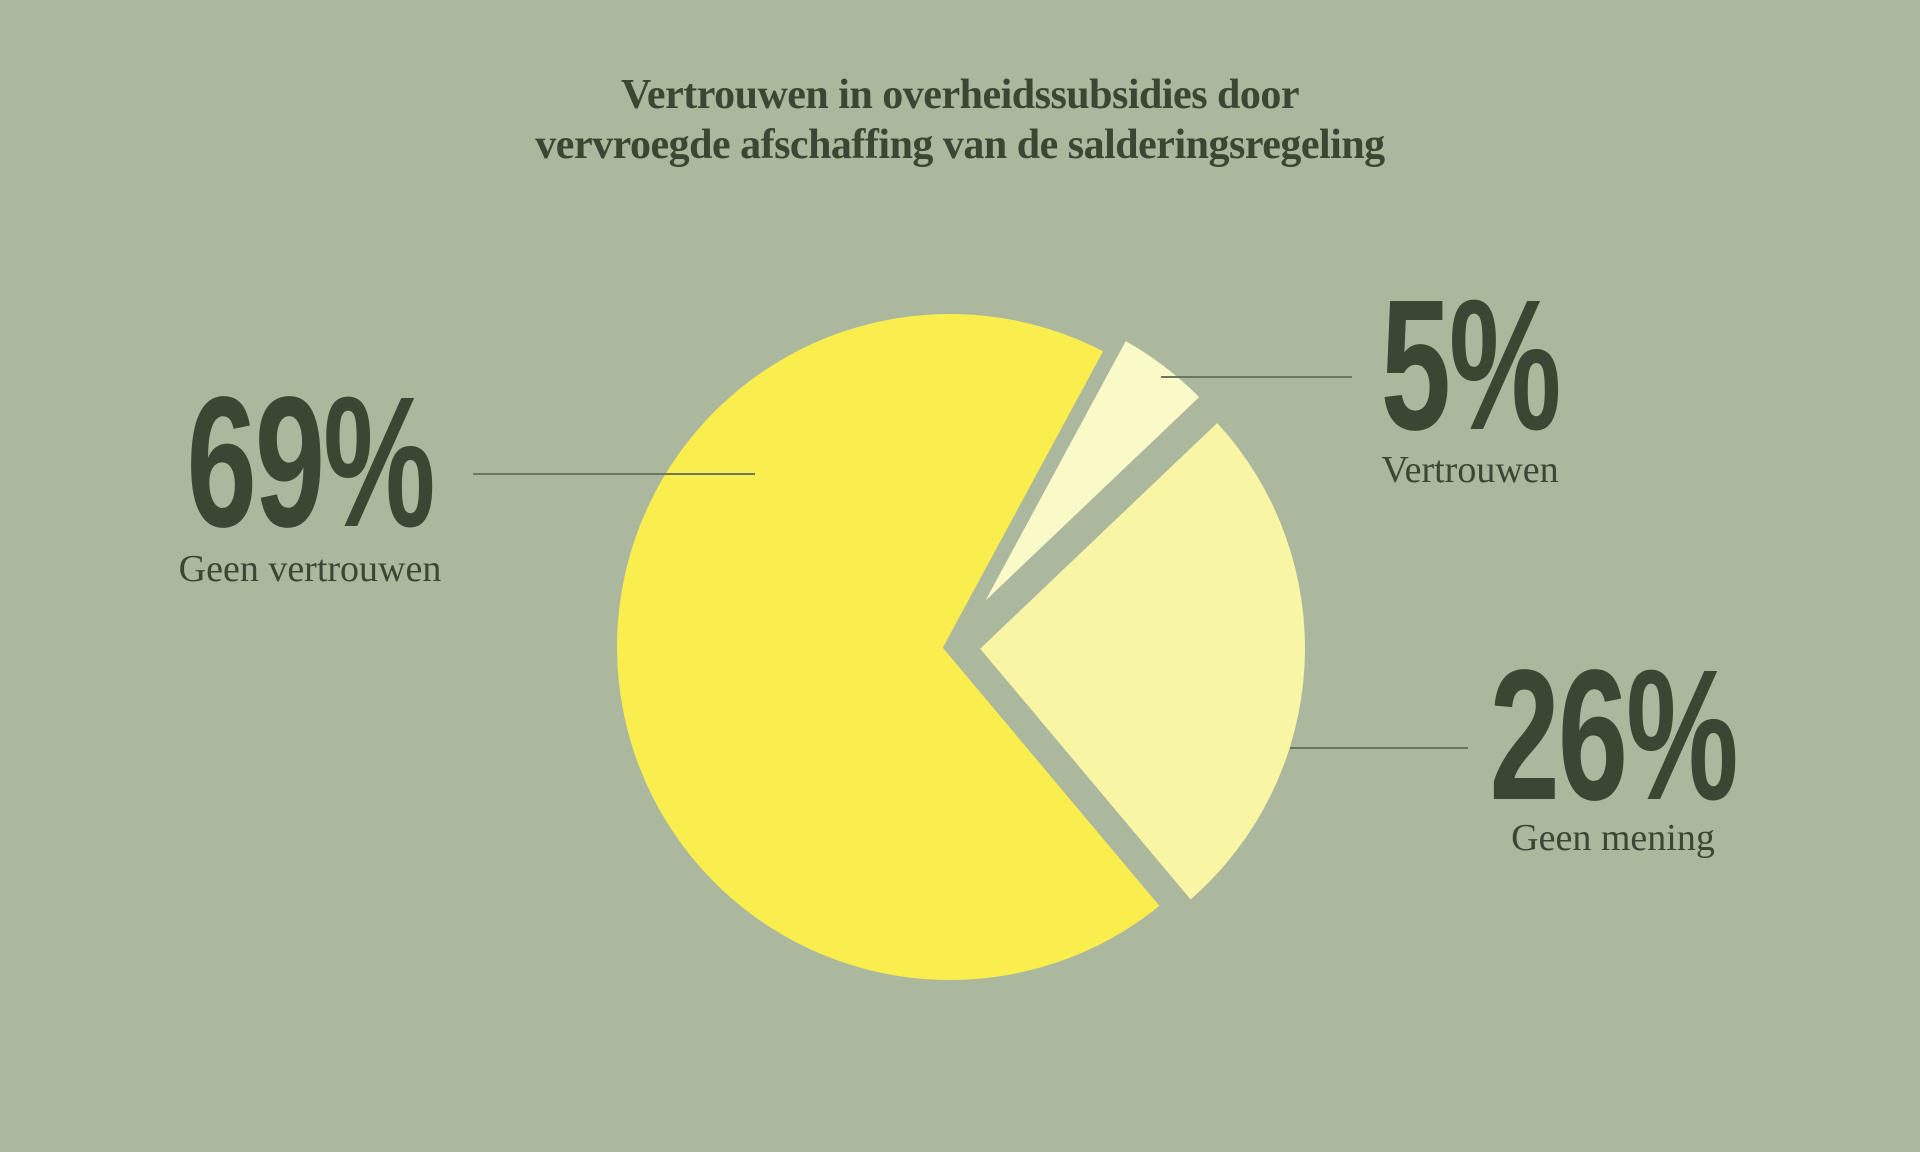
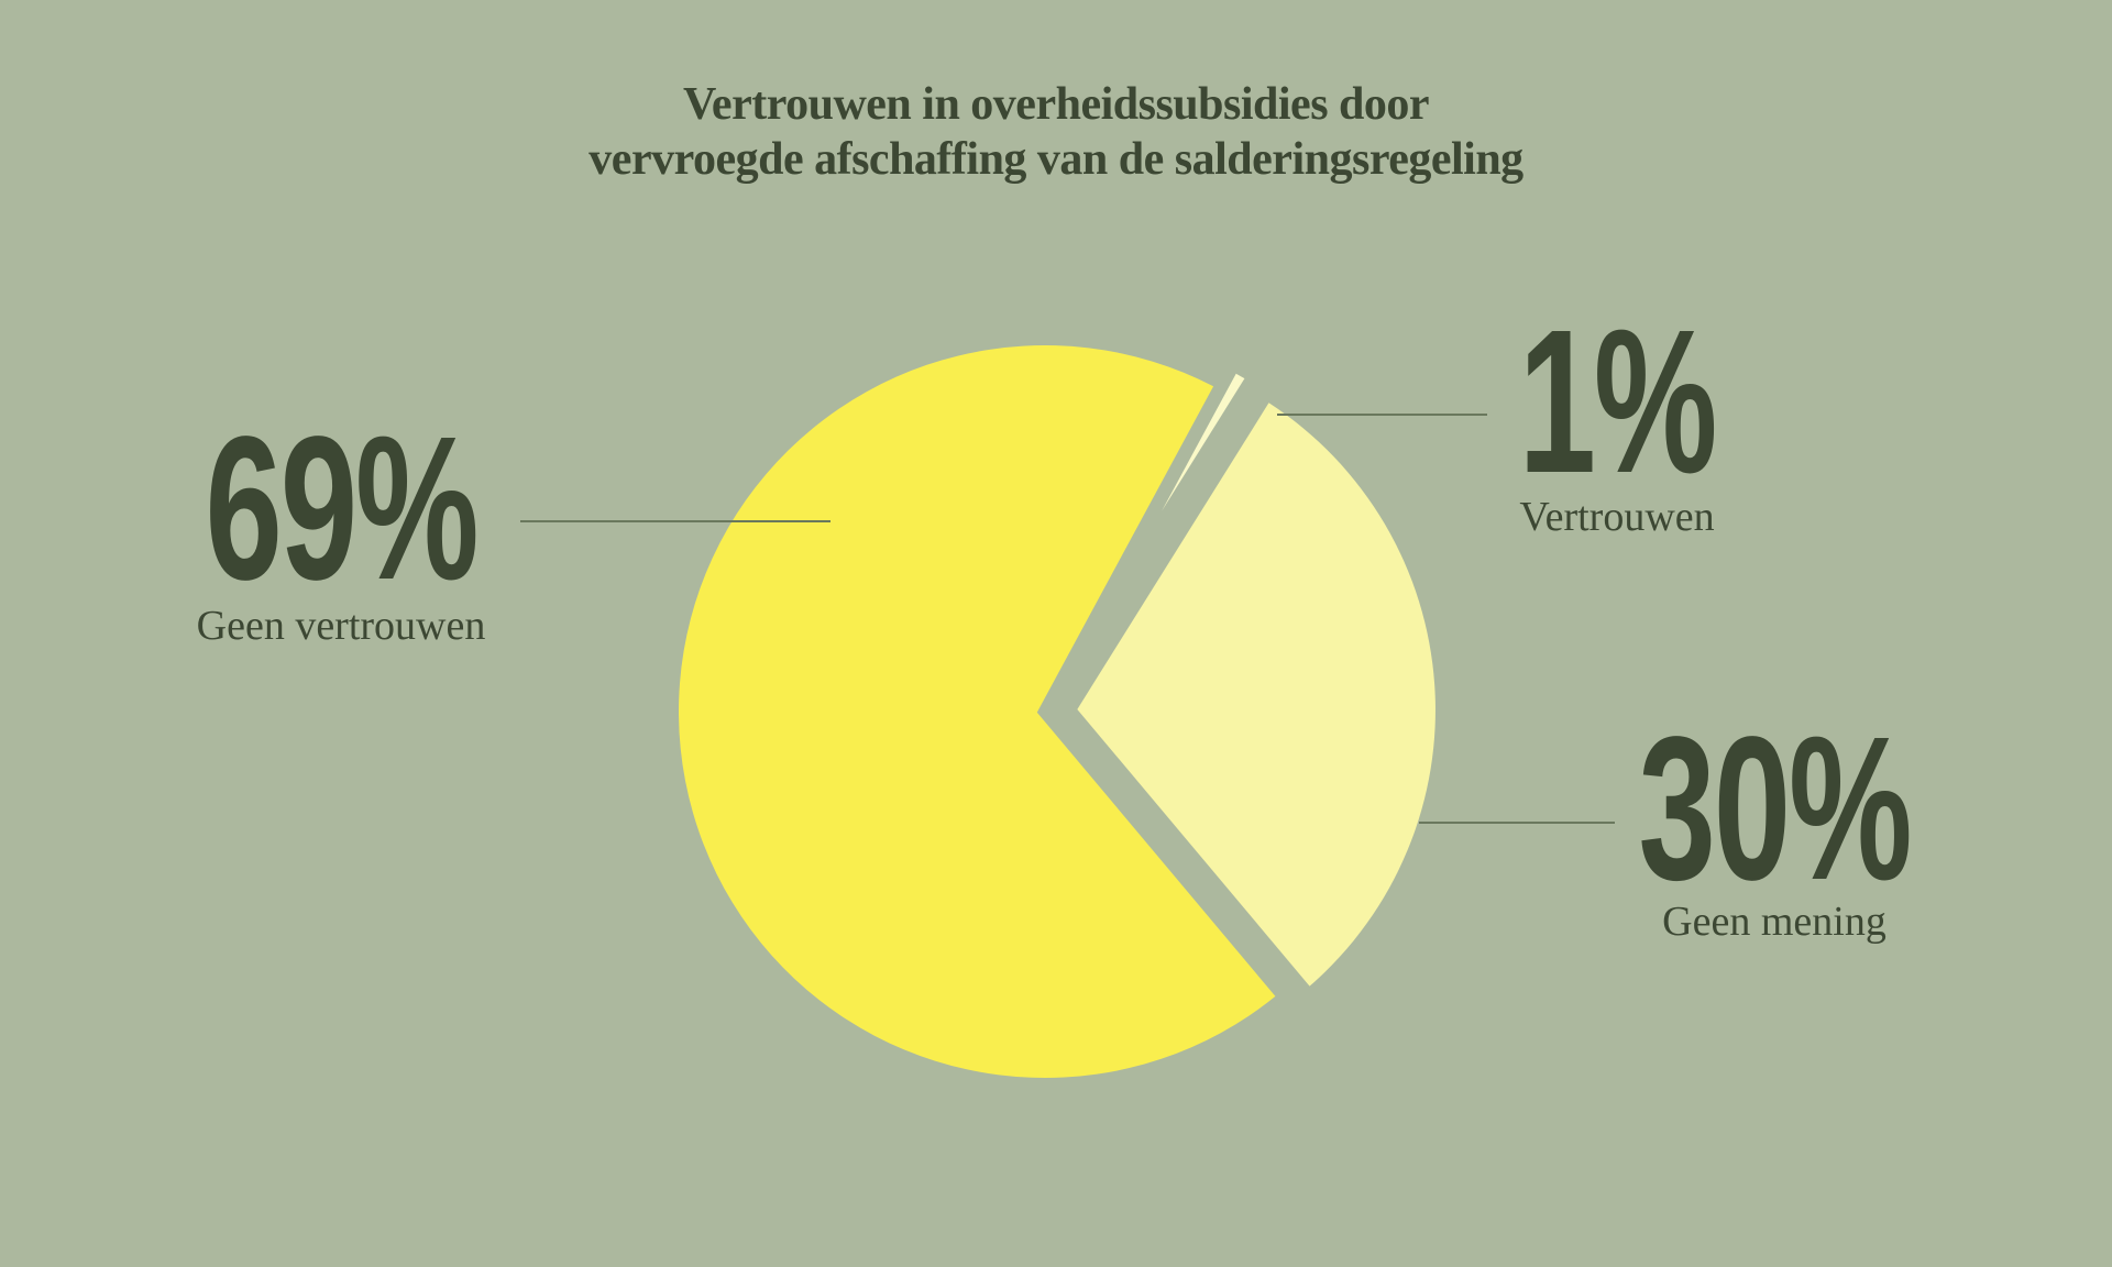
Vertrouwen: 5% -> 1%
Geen mening: 26% -> 30%
